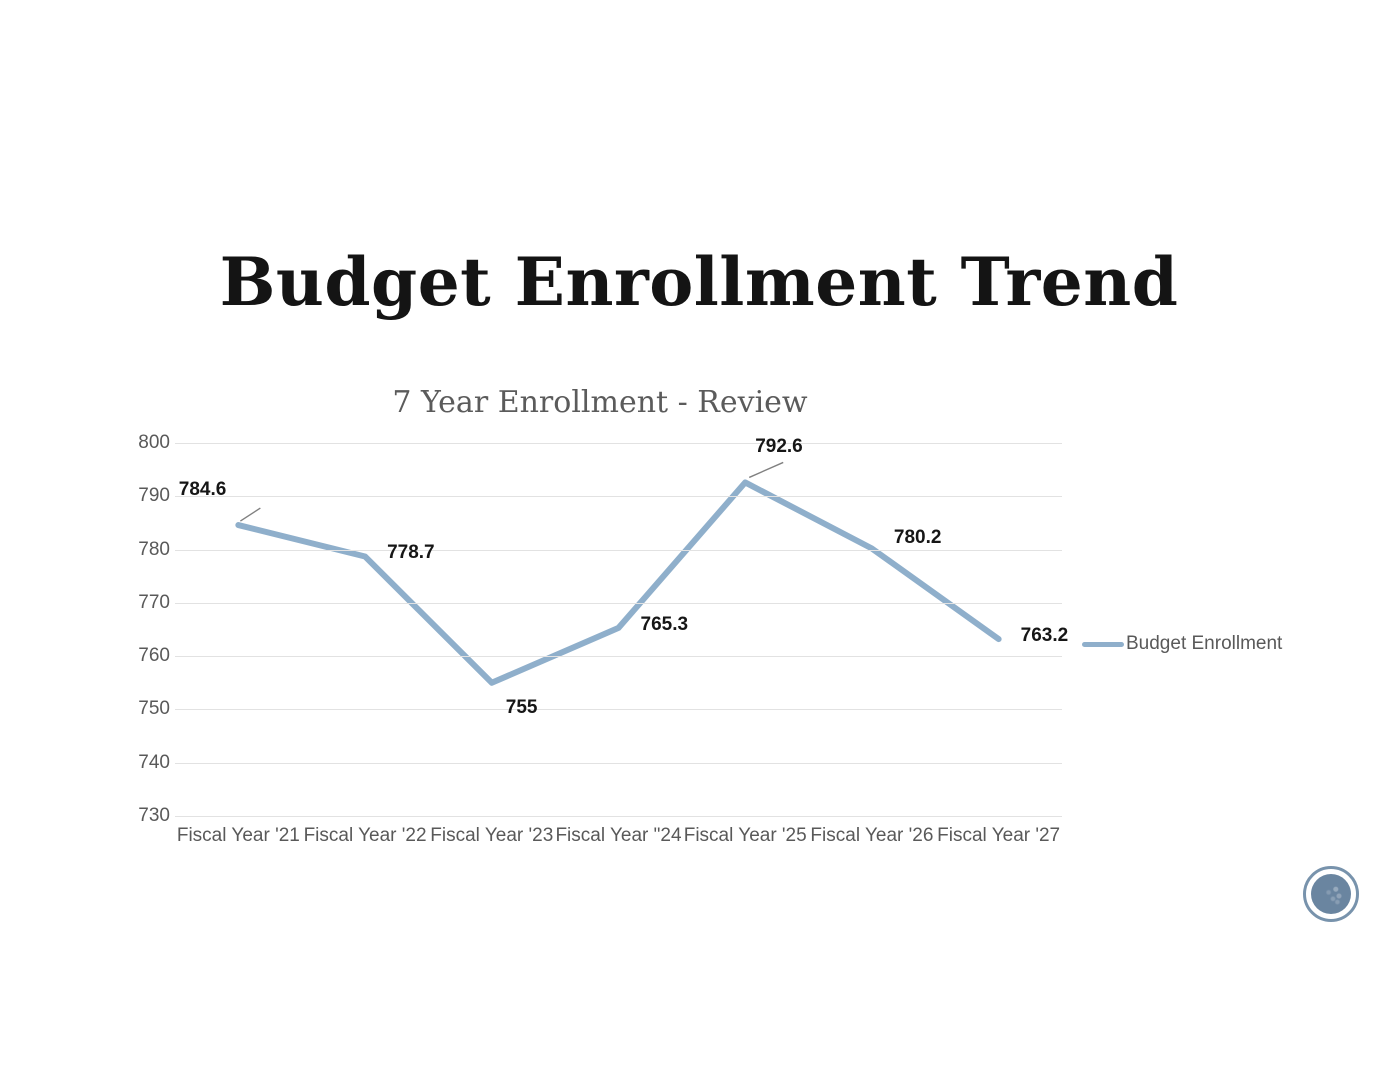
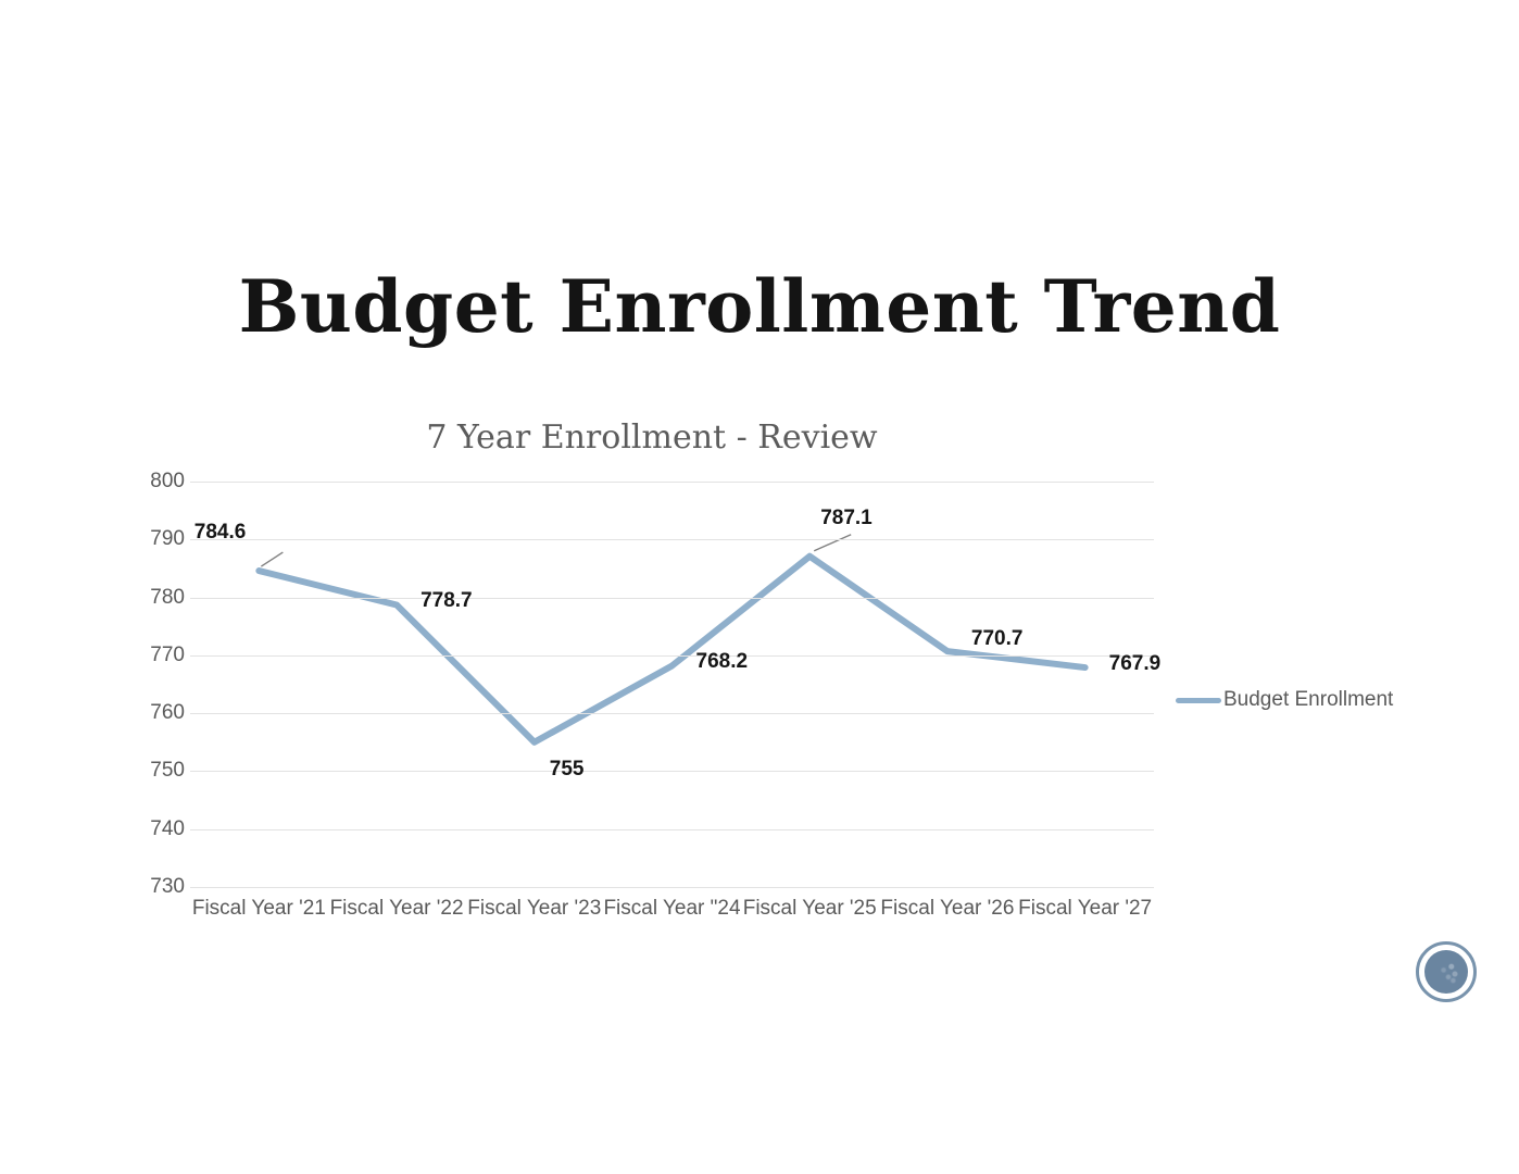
Fiscal Year "24: 765.3 -> 768.2
Fiscal Year '25: 792.6 -> 787.1
Fiscal Year '26: 780.2 -> 770.7
Fiscal Year '27: 763.2 -> 767.9
